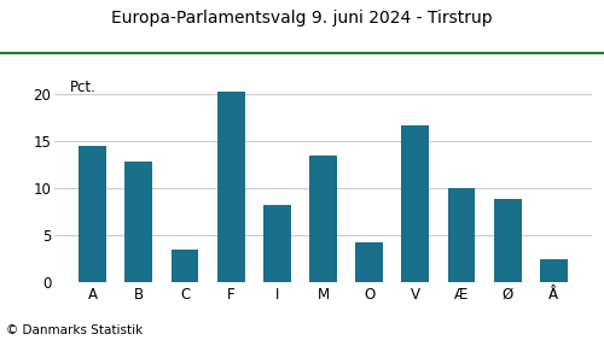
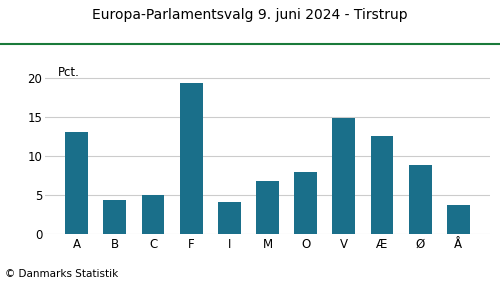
A: 14.4 -> 13.0
B: 12.8 -> 4.3
C: 3.4 -> 5.0
F: 20.2 -> 19.3
I: 8.2 -> 4.1
M: 13.4 -> 6.8
O: 4.2 -> 8.0
V: 16.6 -> 14.8
Æ: 10.0 -> 12.5
Å: 2.4 -> 3.7
